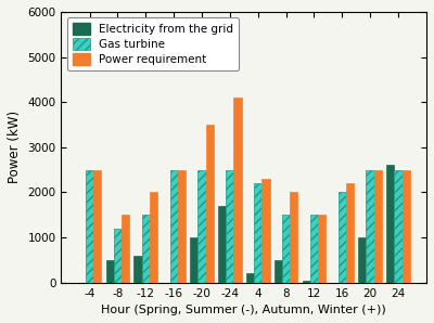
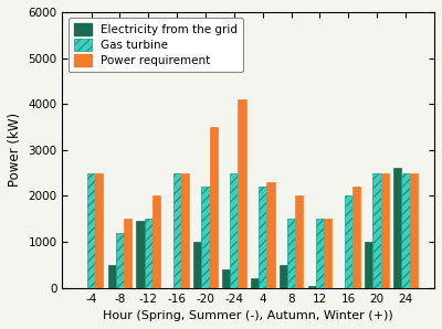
Electricity from the grid/-12: 600 -> 1450
Gas turbine/-20: 2500 -> 2200
Electricity from the grid/-24: 1700 -> 400
